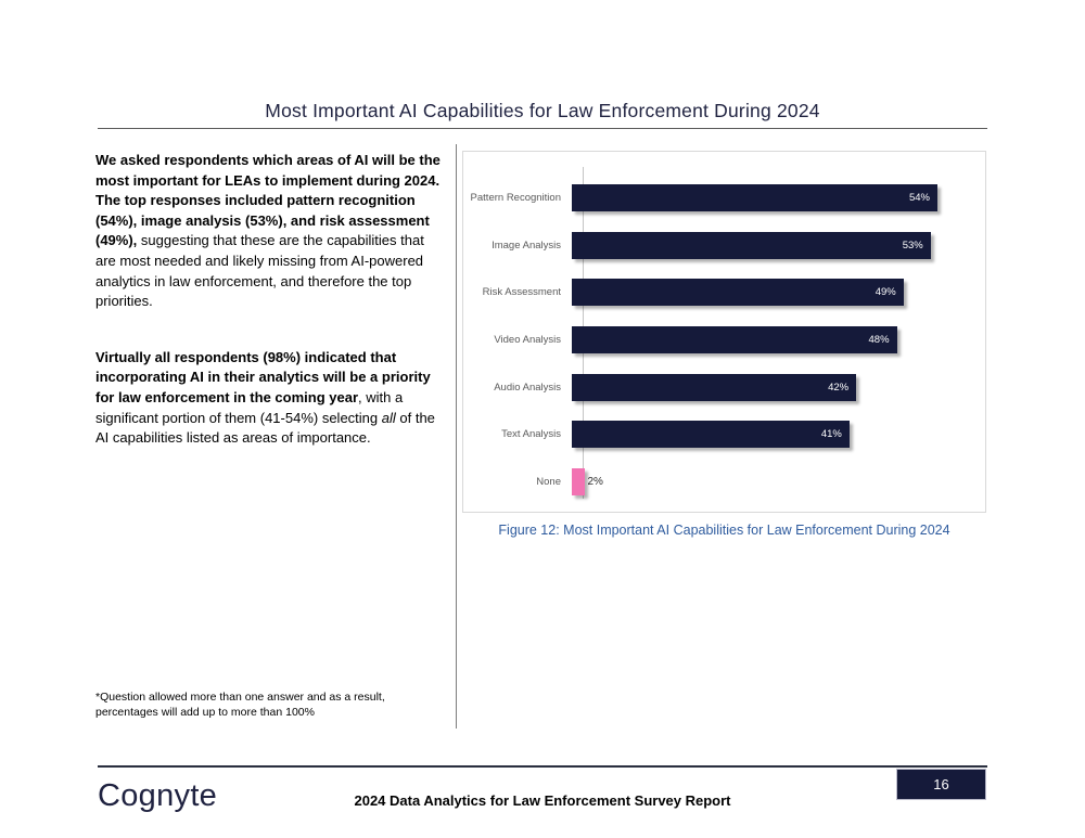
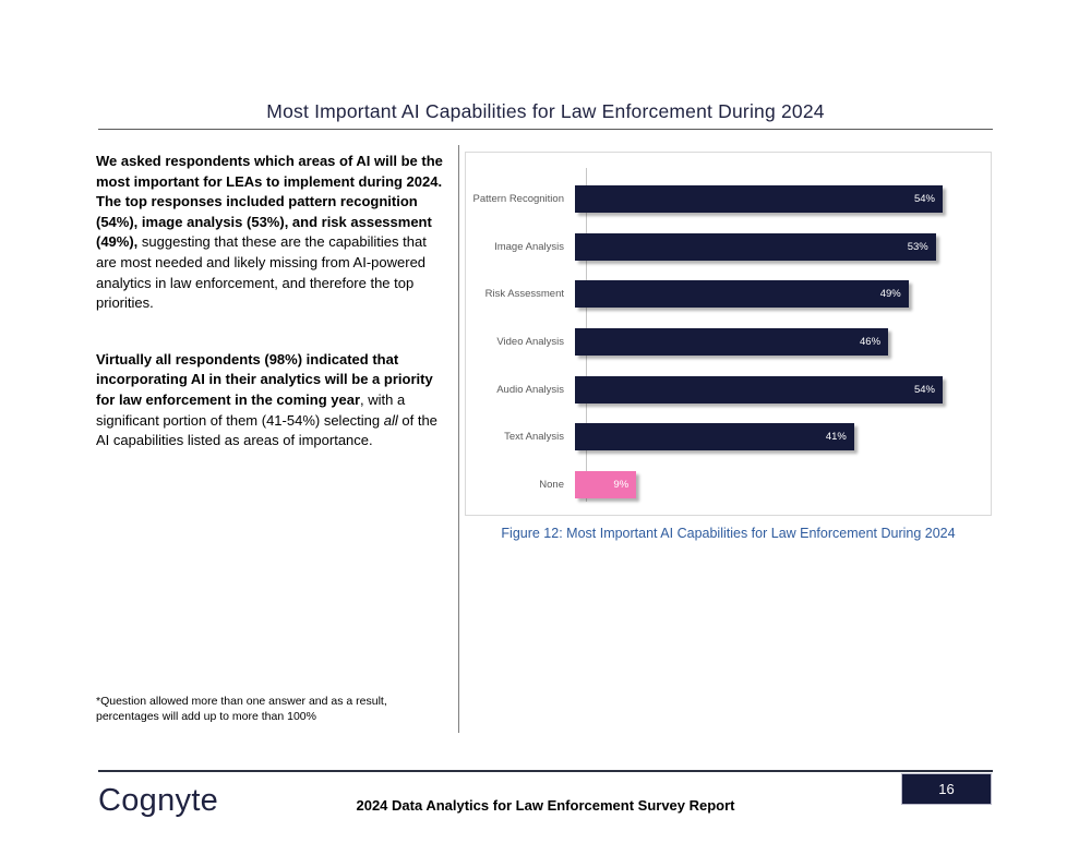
Video Analysis: 48% -> 46%
Audio Analysis: 42% -> 54%
None: 2% -> 9%
